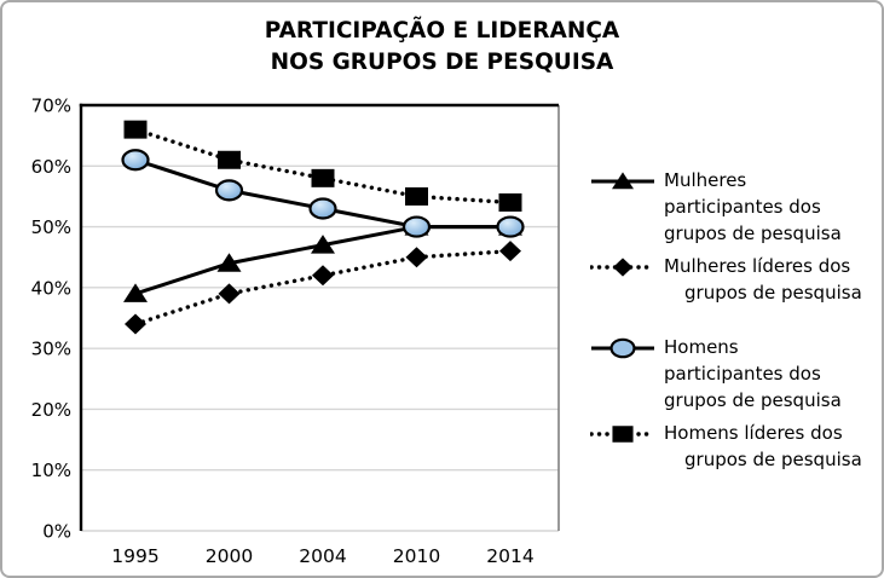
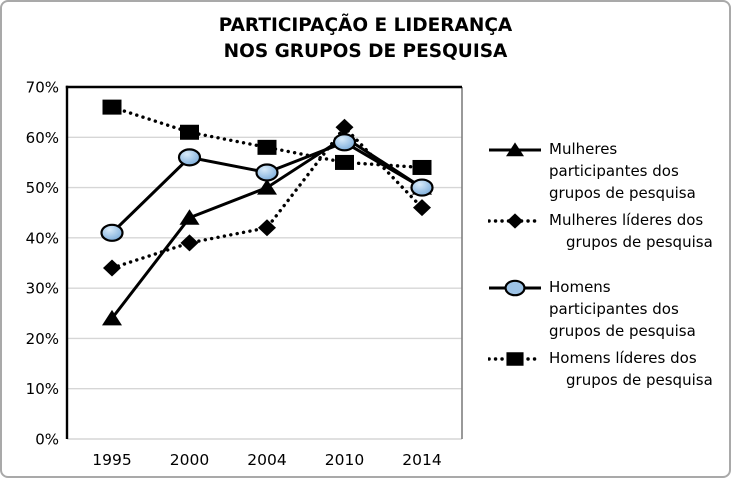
Mulheres participantes dos grupos de pesquisa/1995: 39% -> 24%
Homens participantes dos grupos de pesquisa/1995: 61% -> 41%
Mulheres participantes dos grupos de pesquisa/2004: 47% -> 50%
Mulheres participantes dos grupos de pesquisa/2010: 50% -> 60%
Mulheres líderes dos grupos de pesquisa/2010: 45% -> 62%
Homens participantes dos grupos de pesquisa/2010: 50% -> 59%
